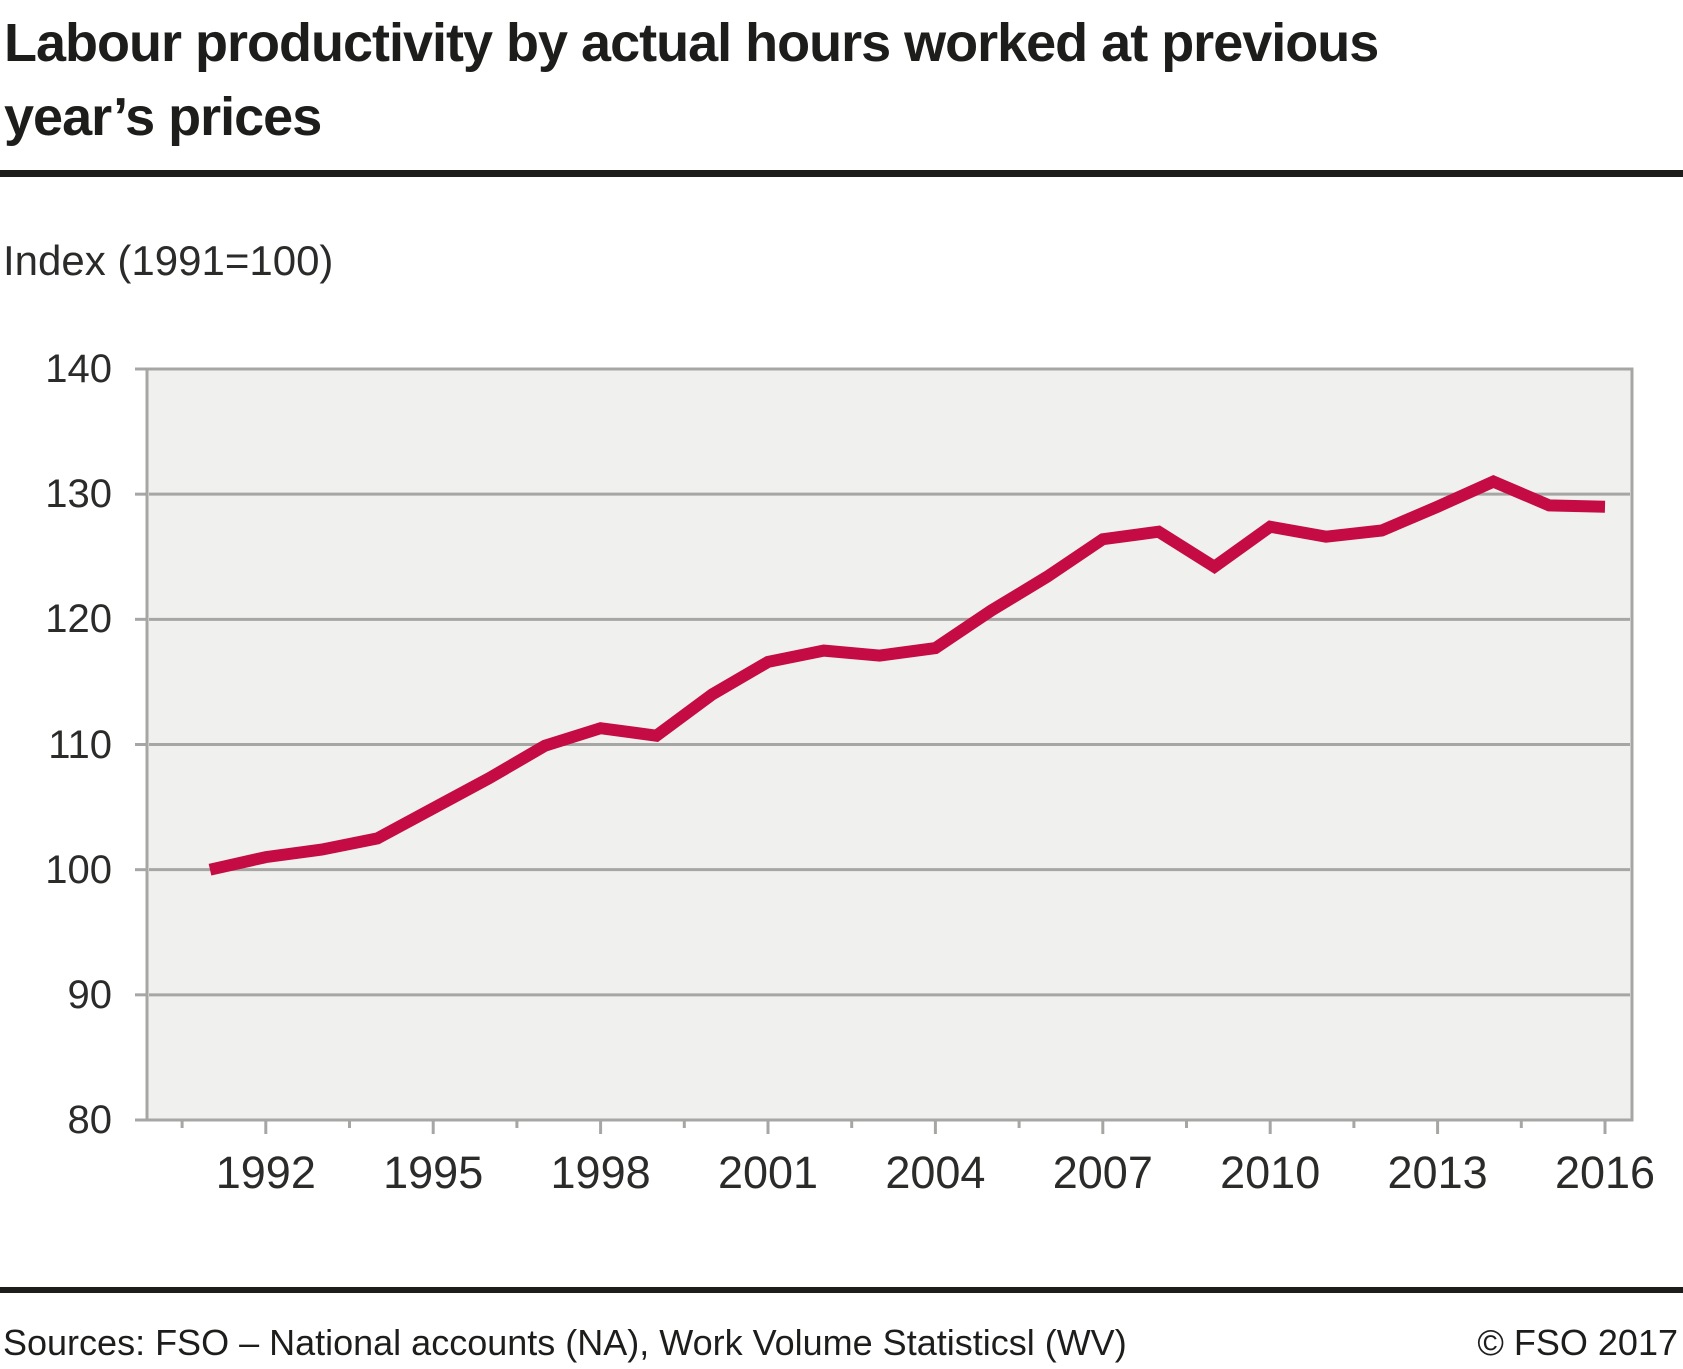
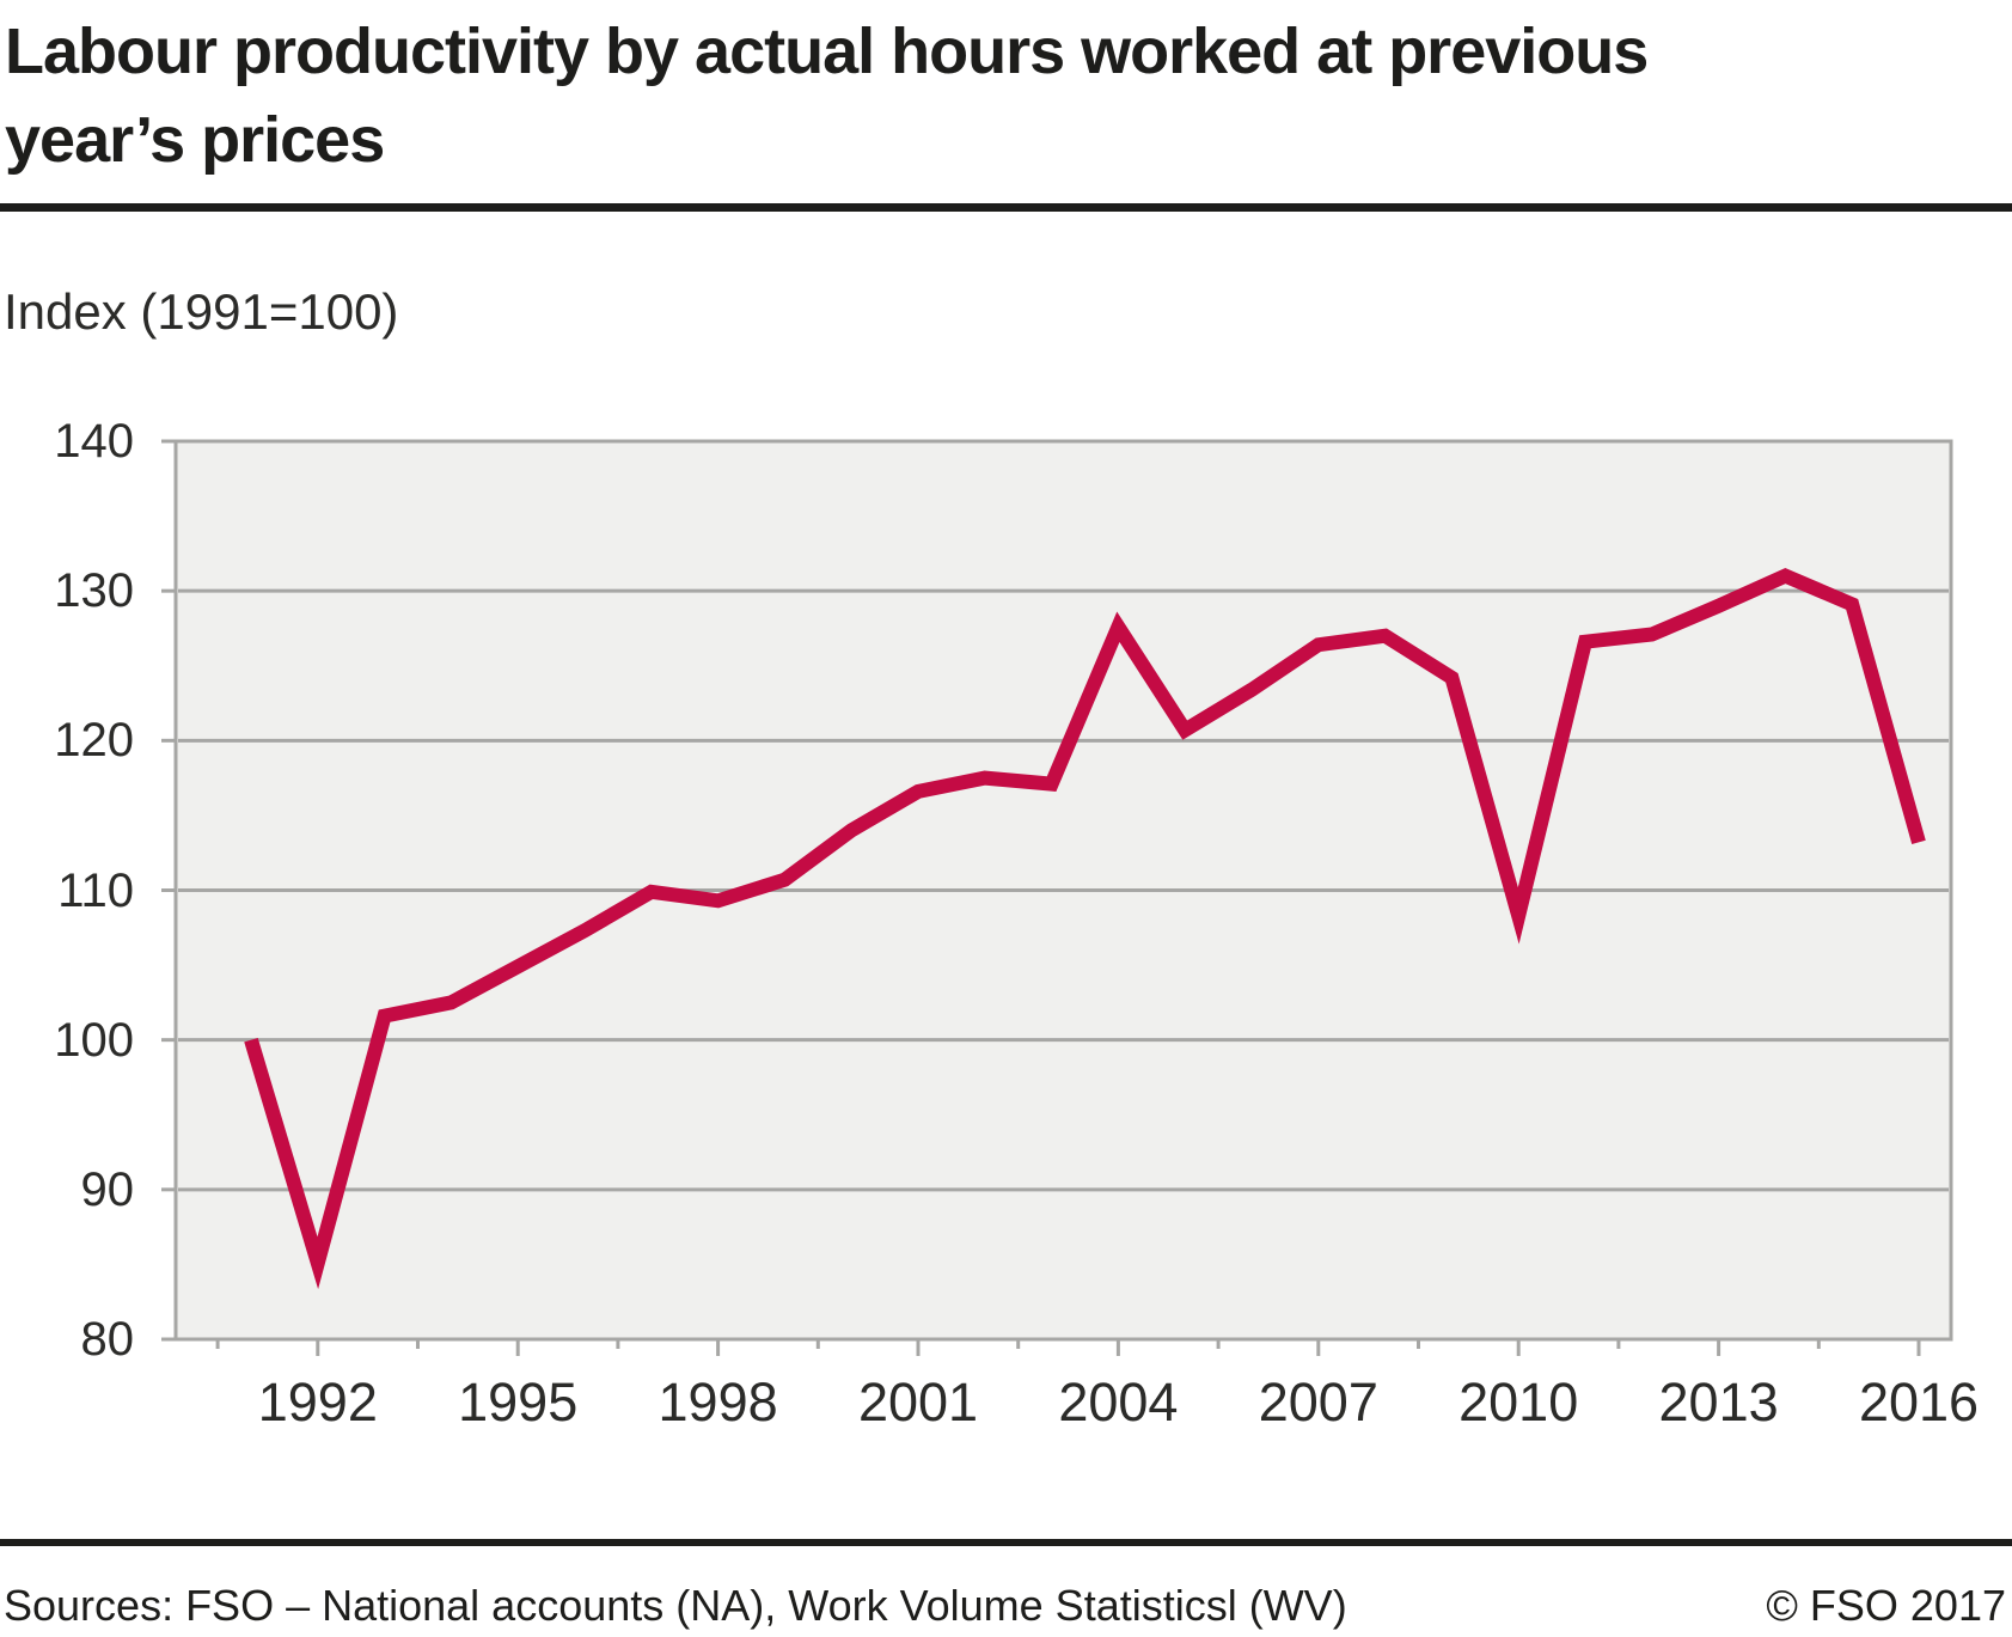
1992: 101.0 -> 85.1
1998: 111.3 -> 109.3
2004: 117.7 -> 127.6
2010: 127.4 -> 108.3
2016: 129.0 -> 113.2
